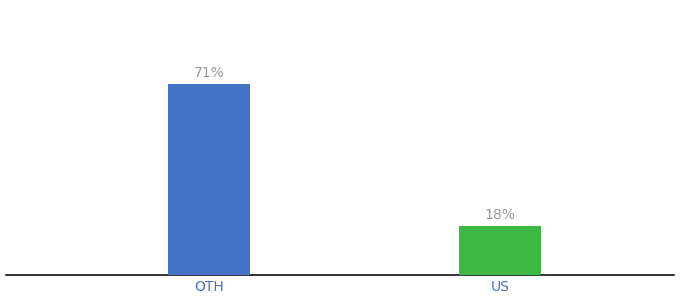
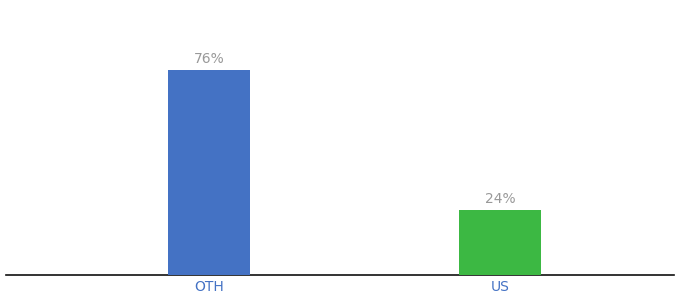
OTH: 71% -> 76%
US: 18% -> 24%
